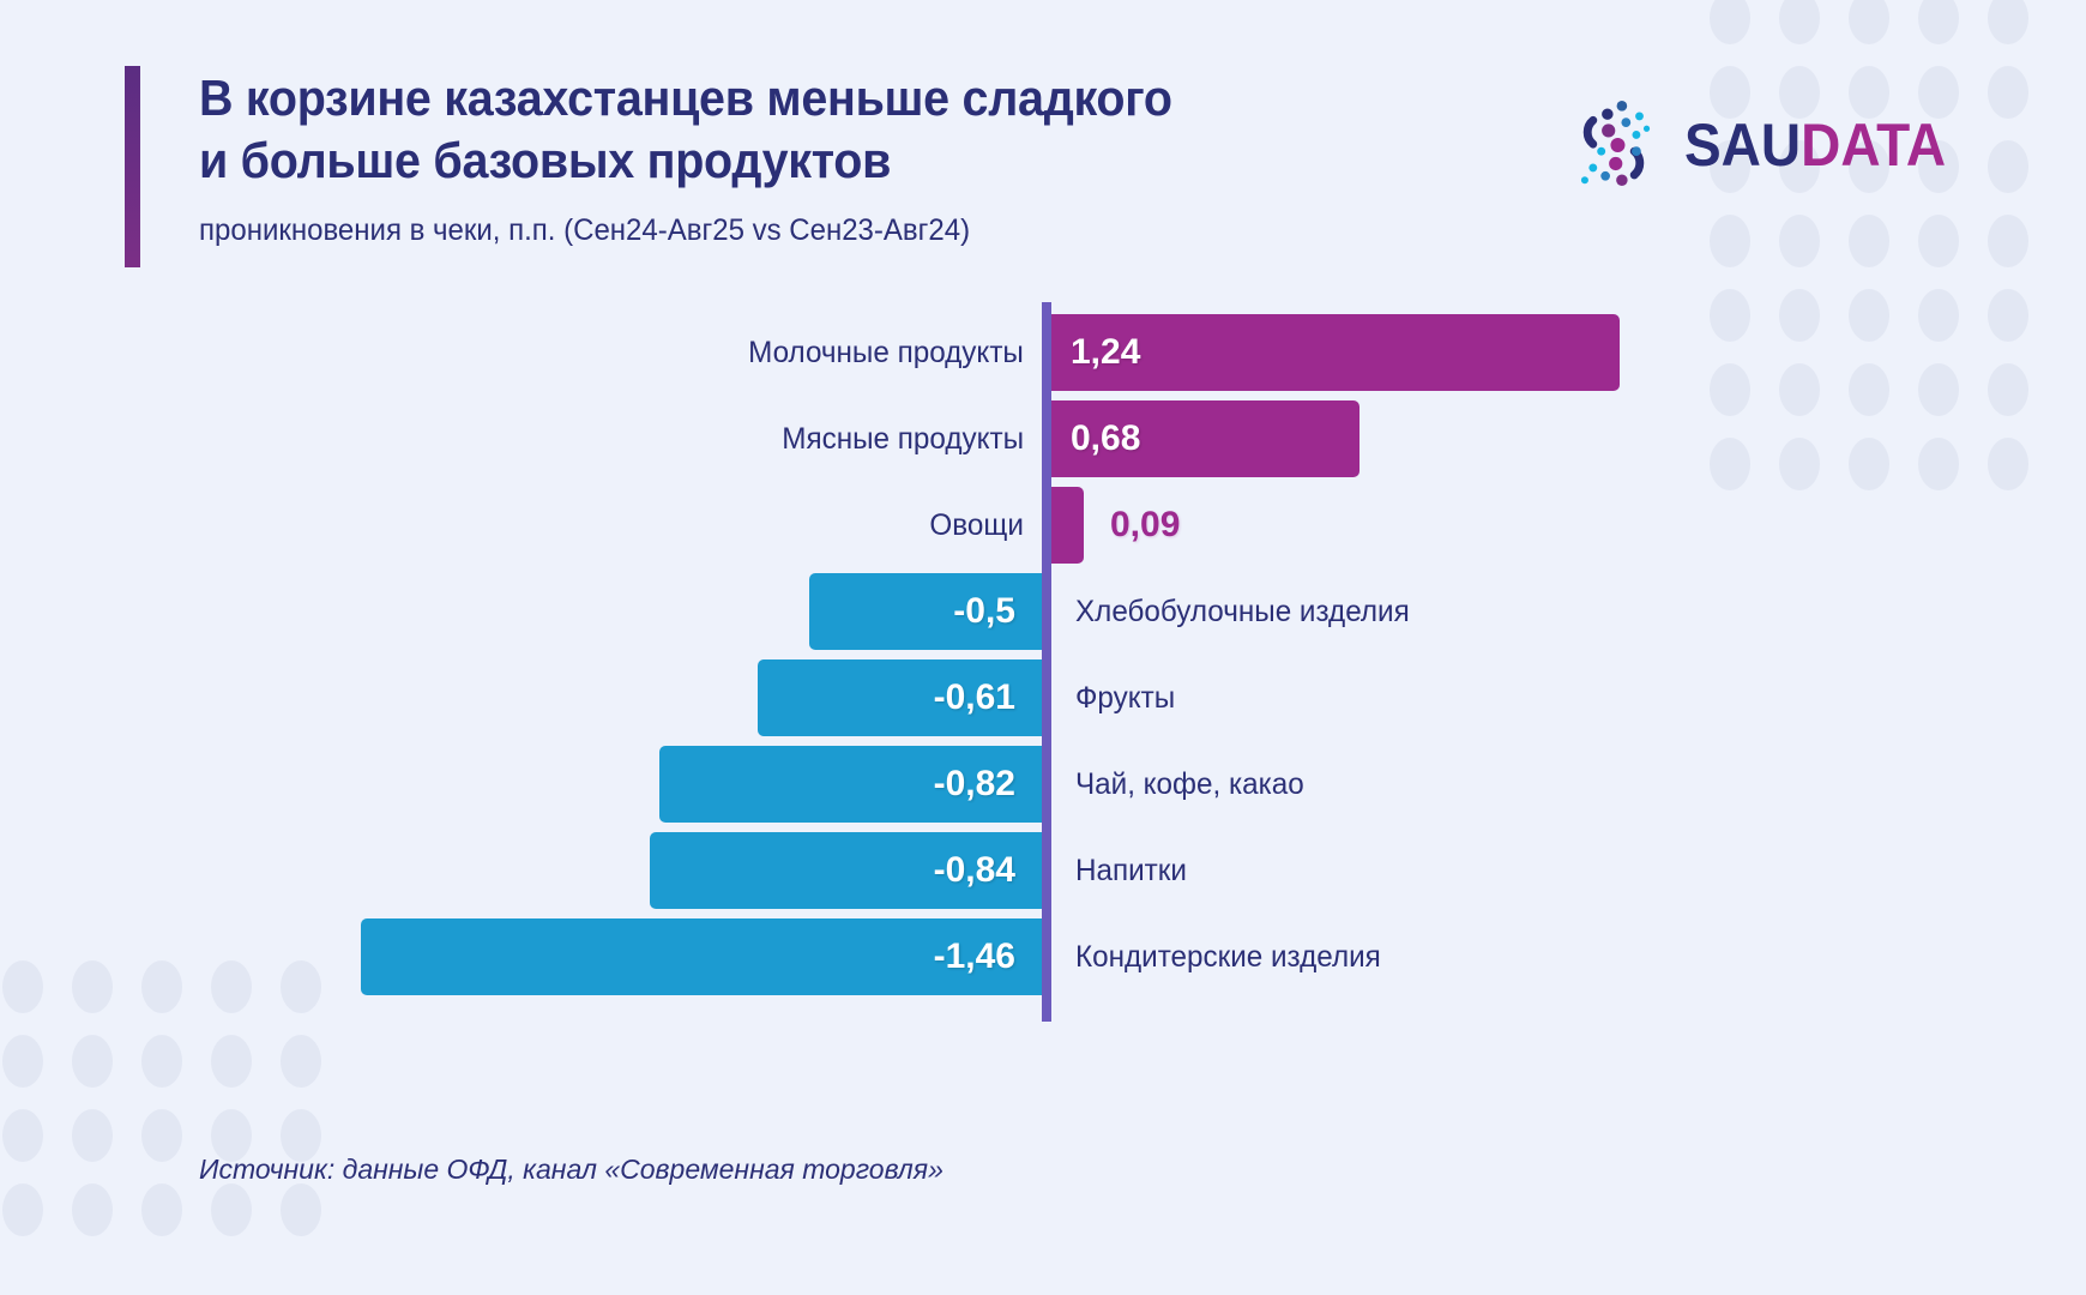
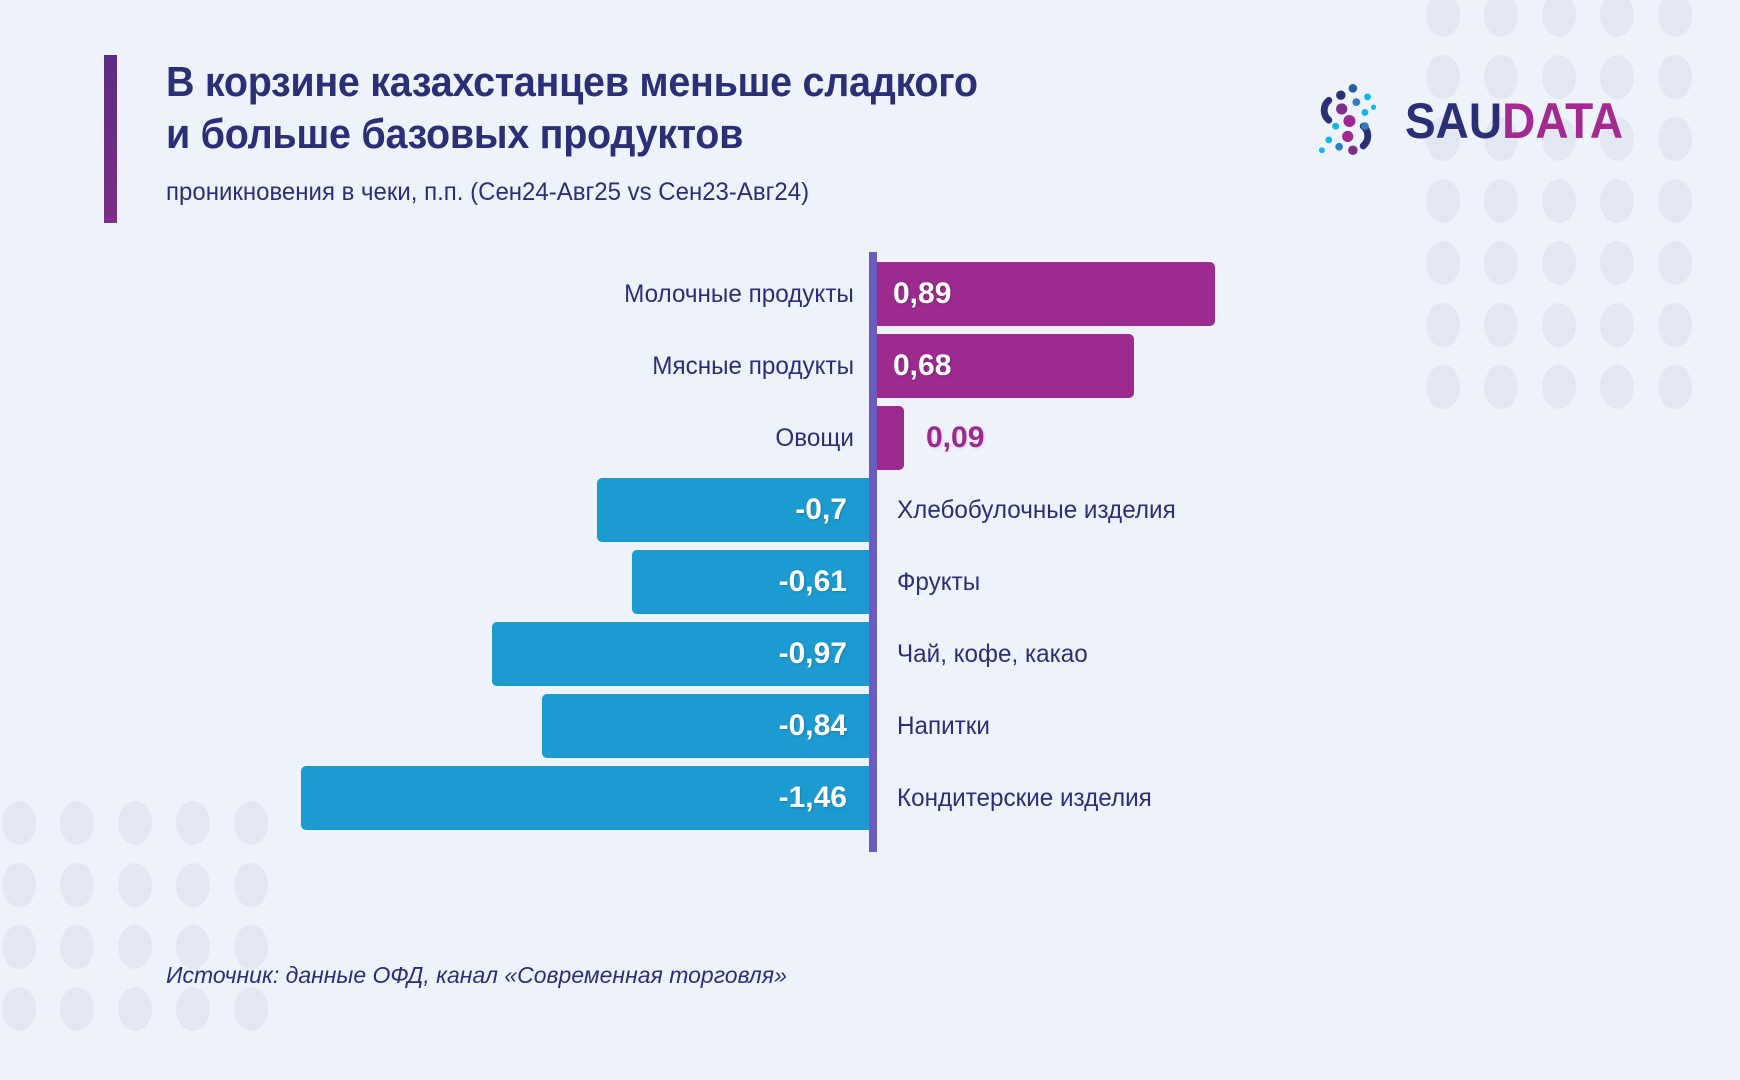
Молочные продукты: 1,24 -> 0,89
Хлебобулочные изделия: -0,5 -> -0,7
Чай, кофе, какао: -0,82 -> -0,97
